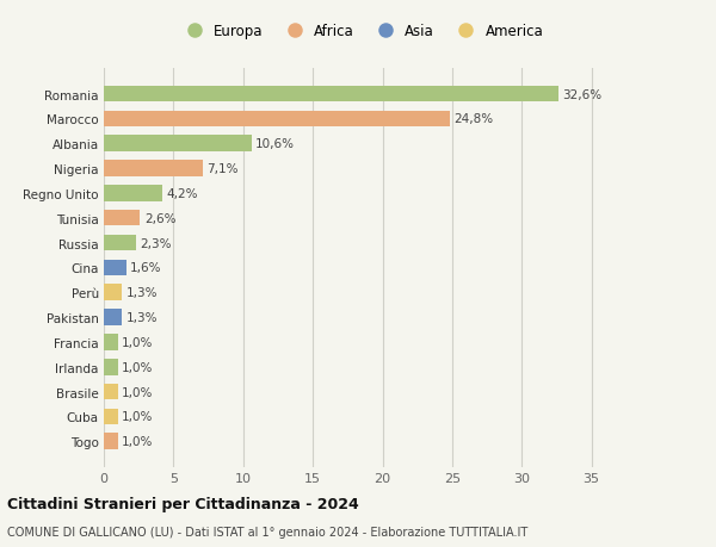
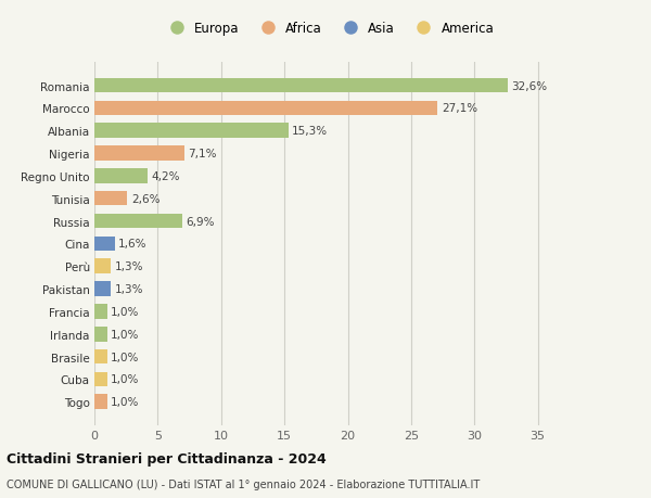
Marocco: 24,8% -> 27,1%
Albania: 10,6% -> 15,3%
Russia: 2,3% -> 6,9%
